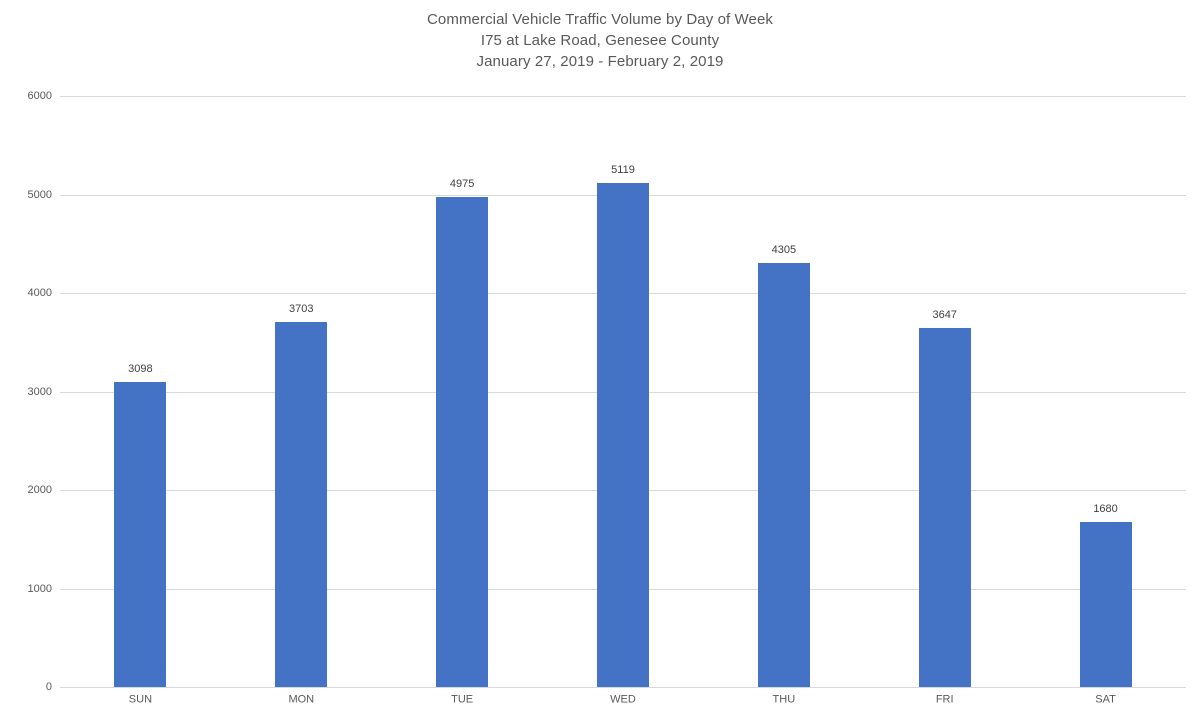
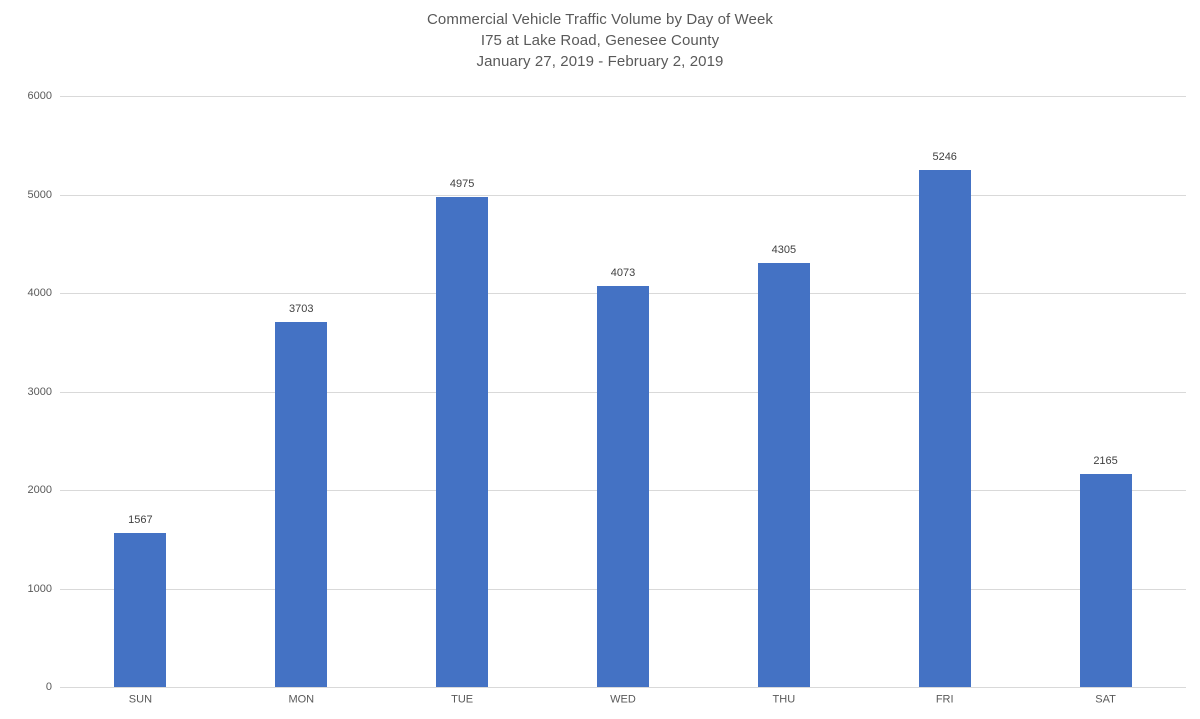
SUN: 3098 -> 1567
WED: 5119 -> 4073
FRI: 3647 -> 5246
SAT: 1680 -> 2165
